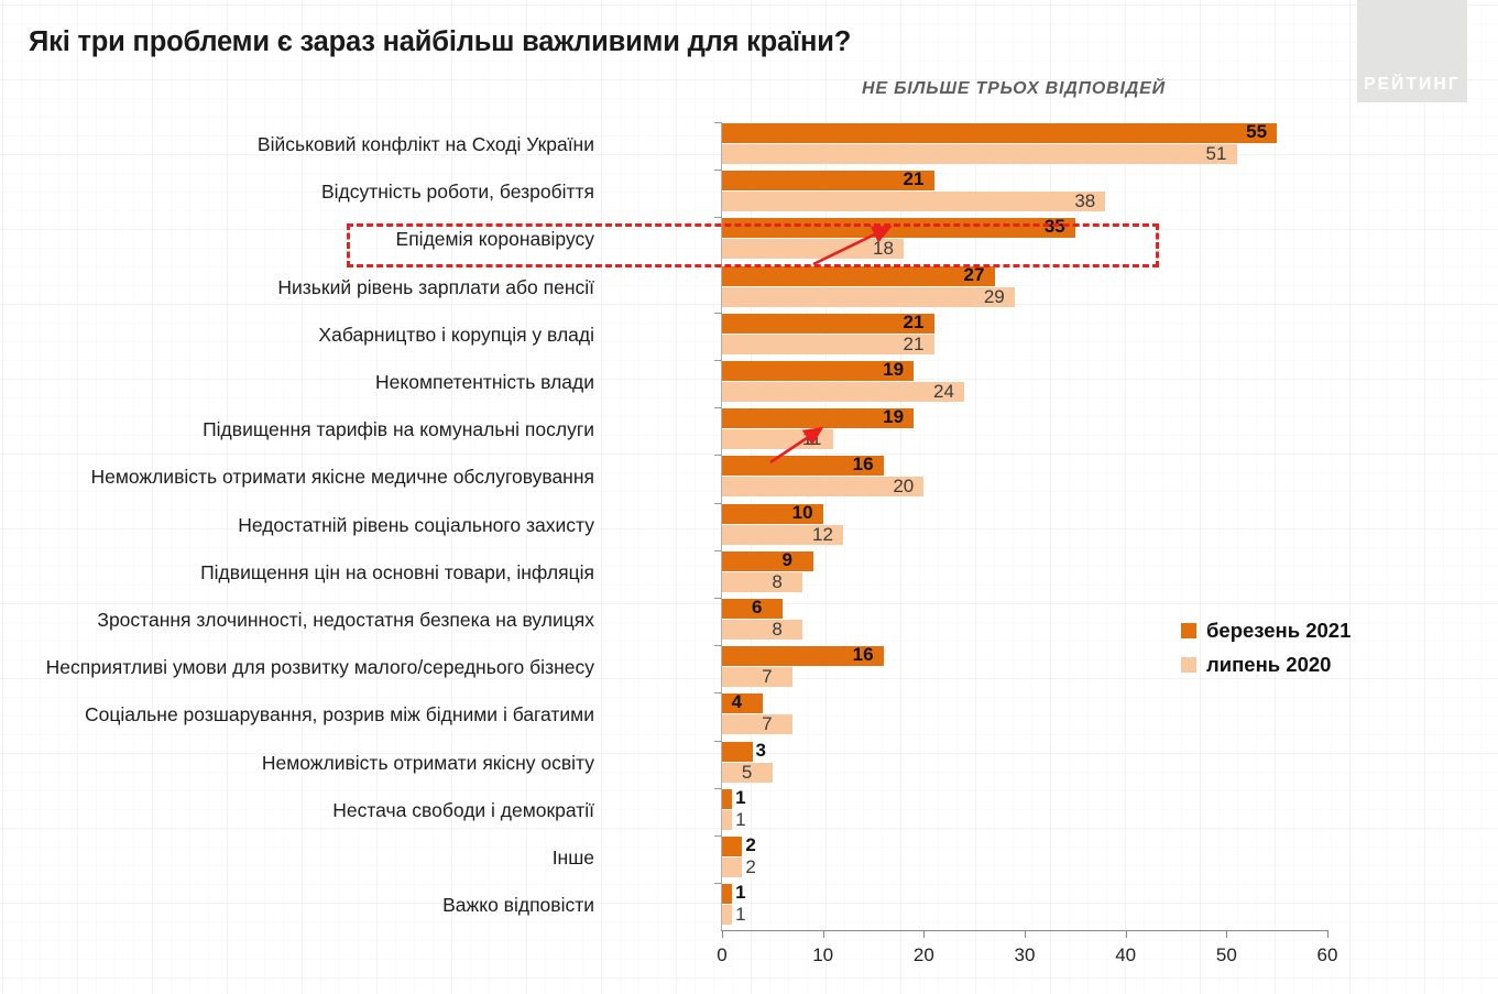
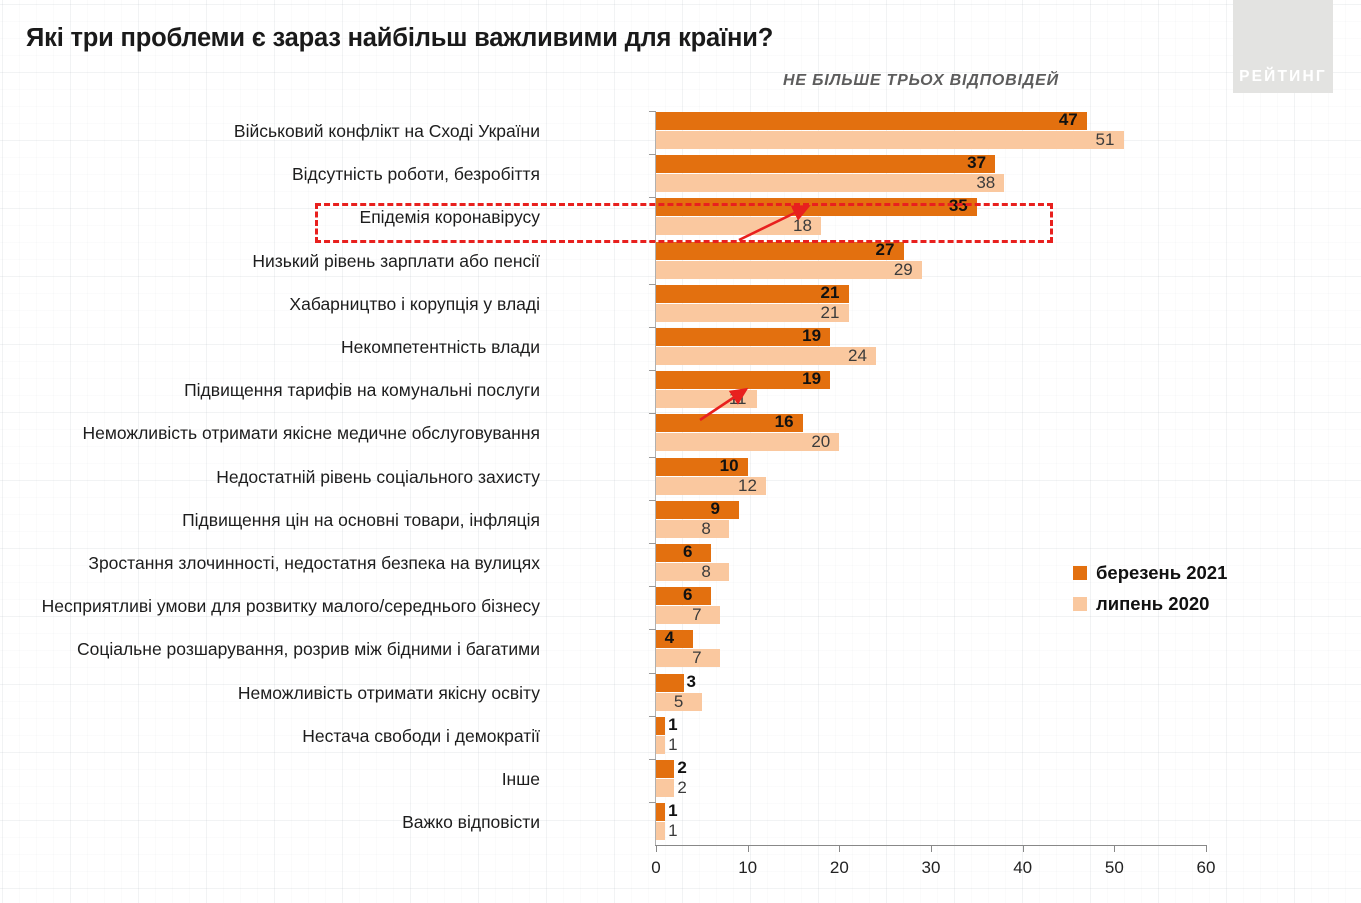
березень 2021/Військовий конфлікт на Сході України: 55 -> 47
березень 2021/Відсутність роботи, безробіття: 21 -> 37
березень 2021/Несприятливі умови для розвитку малого/середнього бізнесу: 16 -> 6
